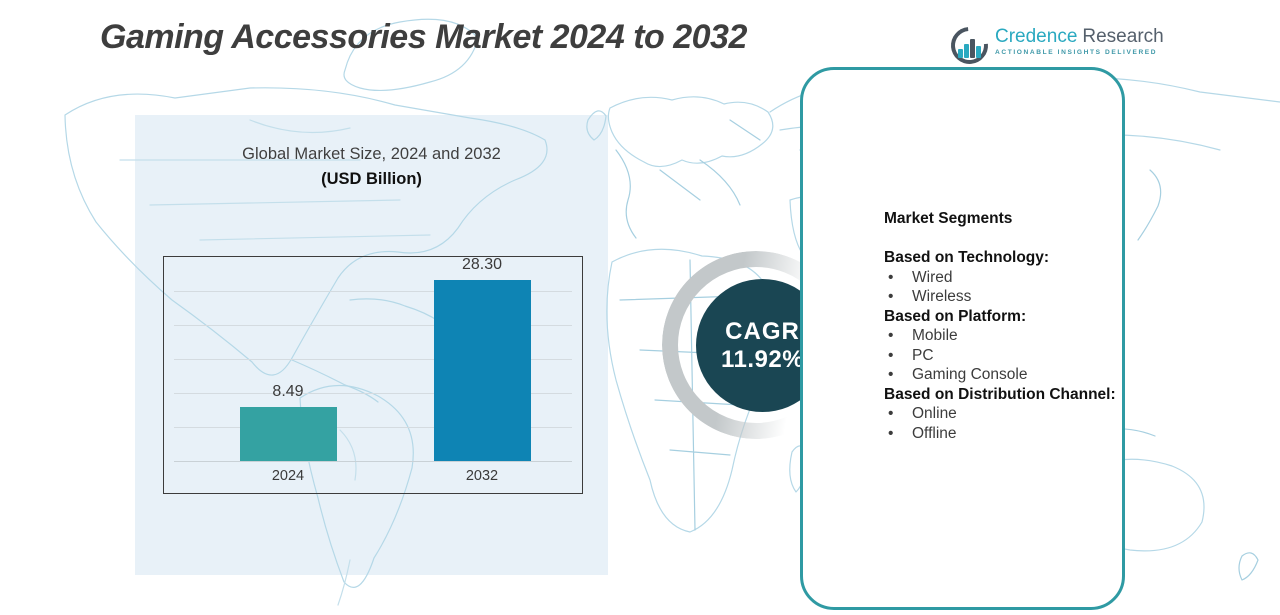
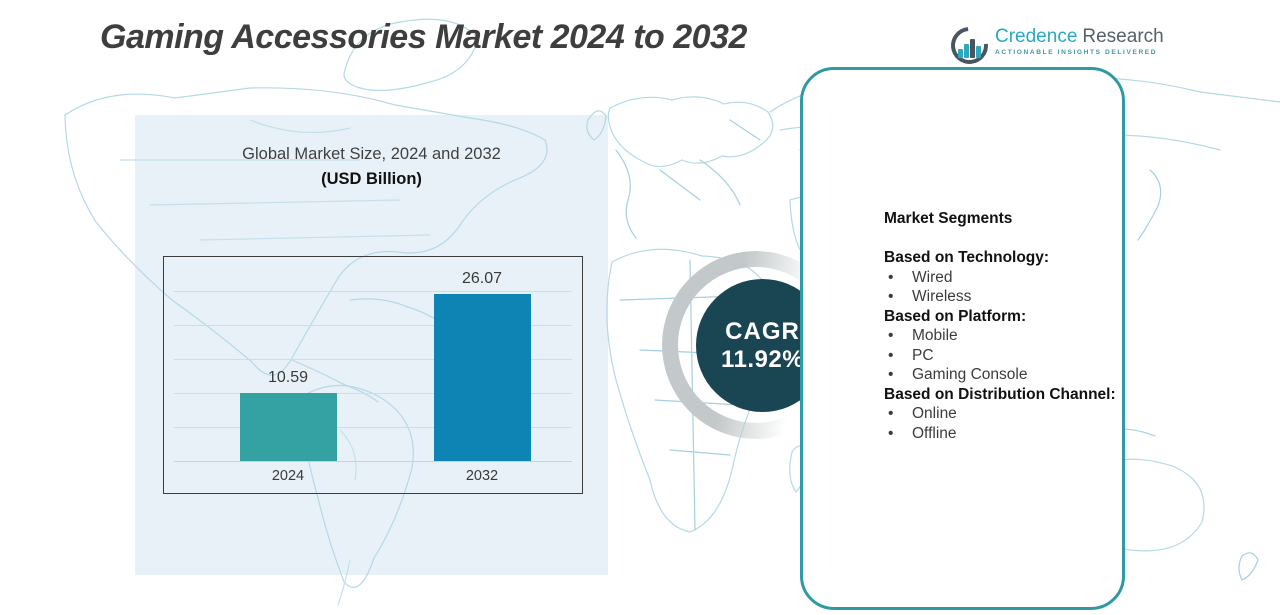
2024: 8.49 -> 10.59
2032: 28.30 -> 26.07
